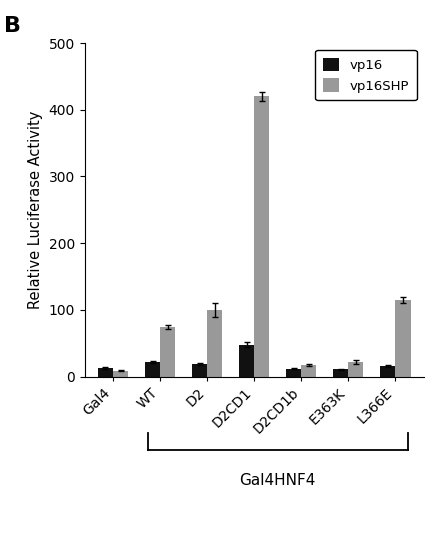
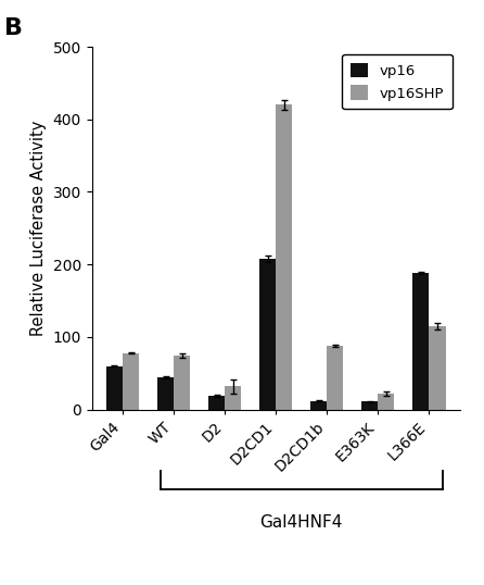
vp16/Gal4: 13 -> 60
vp16SHP/Gal4: 9 -> 78
vp16/WT: 22 -> 44
vp16SHP/D2: 100 -> 32
vp16/D2CD1: 48 -> 208
vp16SHP/D2CD1b: 17 -> 88
vp16/L366E: 16 -> 188
